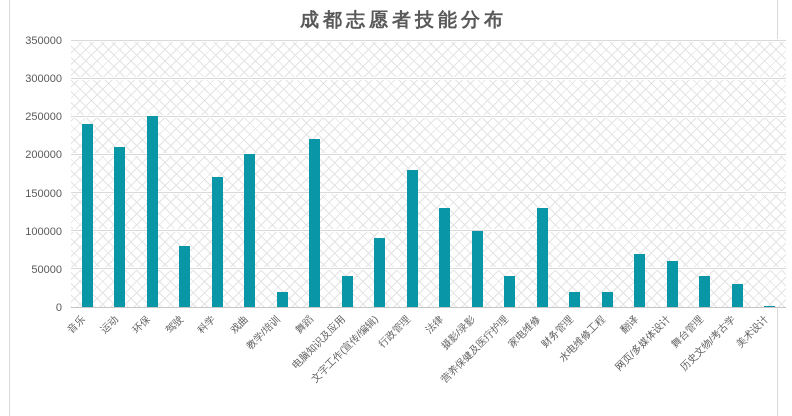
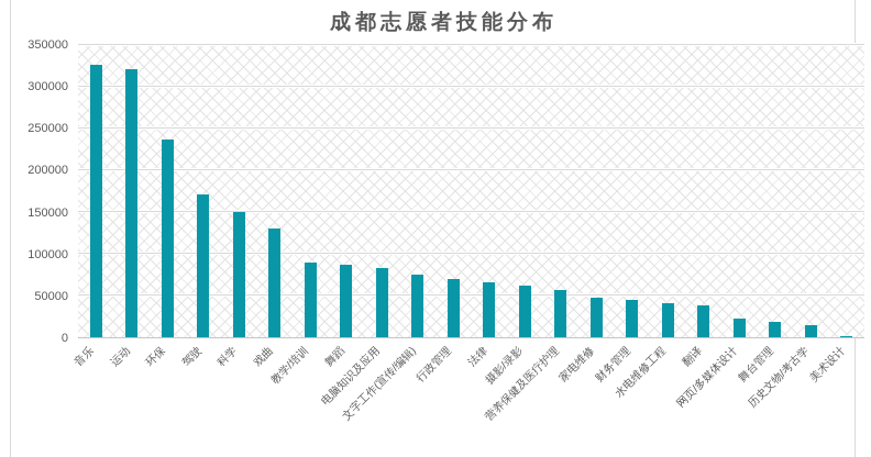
音乐: 240000 -> 320000
运动: 210000 -> 320000
环保: 250000 -> 240000
驾驶: 80000 -> 170000
科学: 170000 -> 150000
戏曲: 200000 -> 130000
教学/培训: 20000 -> 90000
舞蹈: 220000 -> 90000
电脑知识及应用: 40000 -> 80000
文字工作(宣传/编辑): 90000 -> 80000
行政管理: 180000 -> 70000
法律: 130000 -> 60000
摄影/录影: 100000 -> 60000
营养保健及医疗护理: 40000 -> 60000
家电维修: 130000 -> 50000
财务管理: 20000 -> 40000
水电维修工程: 20000 -> 40000
翻译: 70000 -> 40000
网页/多媒体设计: 60000 -> 20000
舞台管理: 40000 -> 20000
历史文物/考古学: 30000 -> 10000
